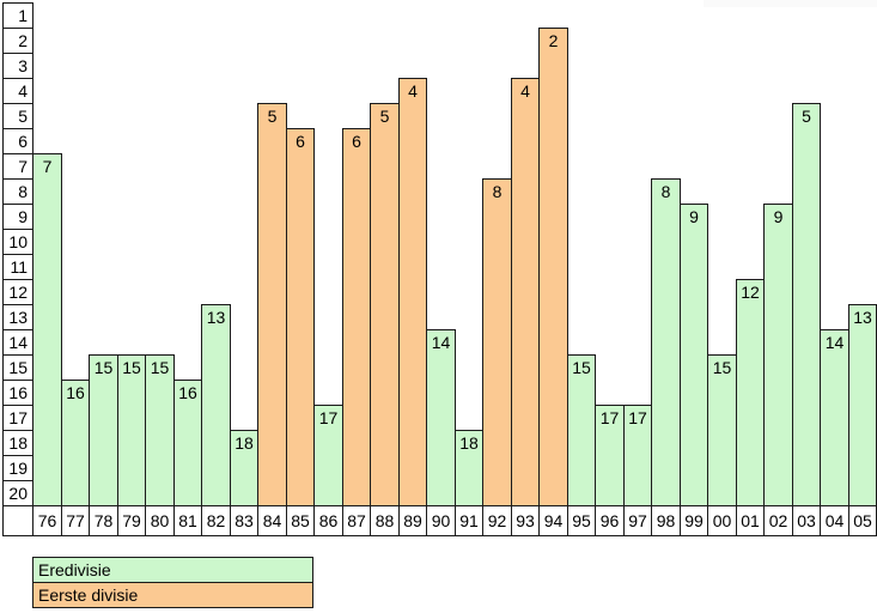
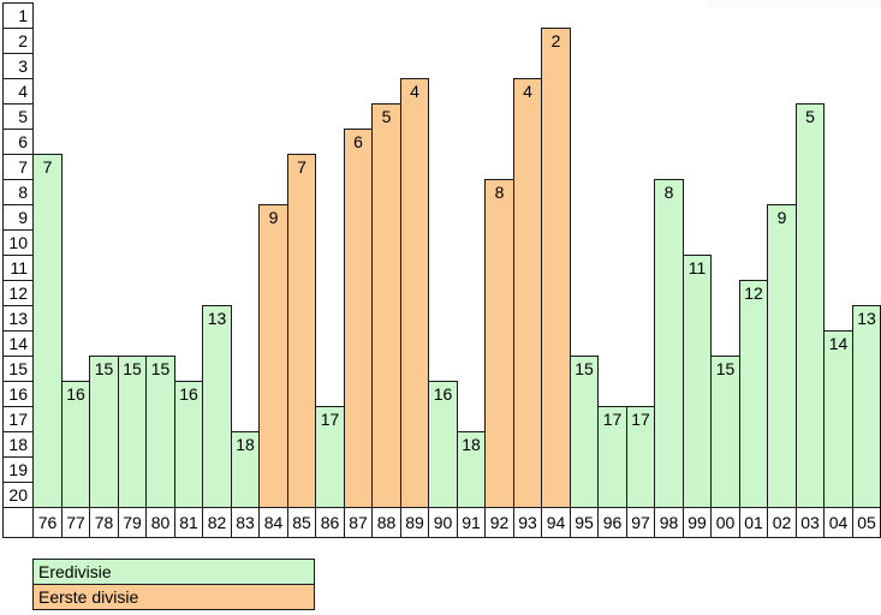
84: 5 -> 9
85: 6 -> 7
90: 14 -> 16
99: 9 -> 11
